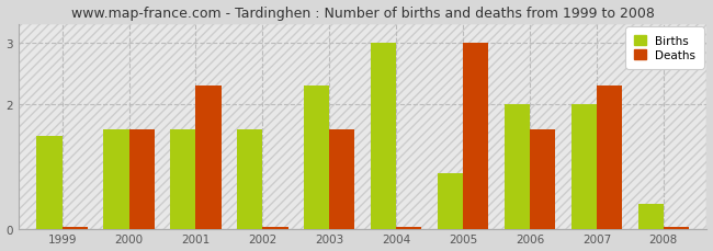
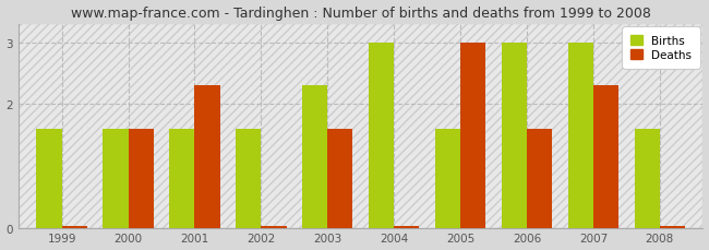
Births/1999: 1.5 -> 1.6
Births/2005: 0.9 -> 1.6
Births/2006: 2.0 -> 3.0
Births/2007: 2.0 -> 3.0
Births/2008: 0.4 -> 1.6
